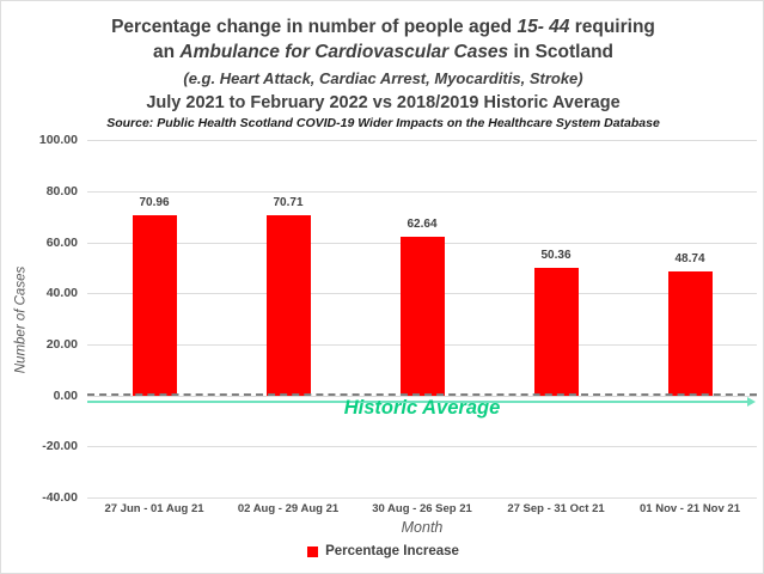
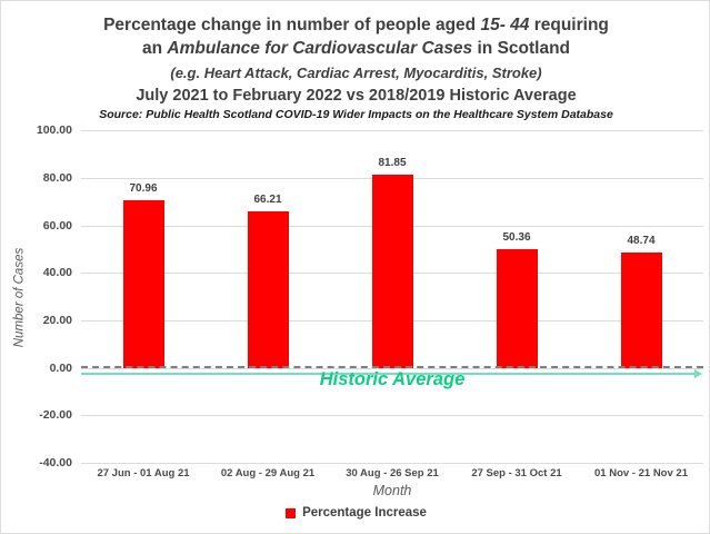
02 Aug - 29 Aug 21: 70.71 -> 66.21
30 Aug - 26 Sep 21: 62.64 -> 81.85
